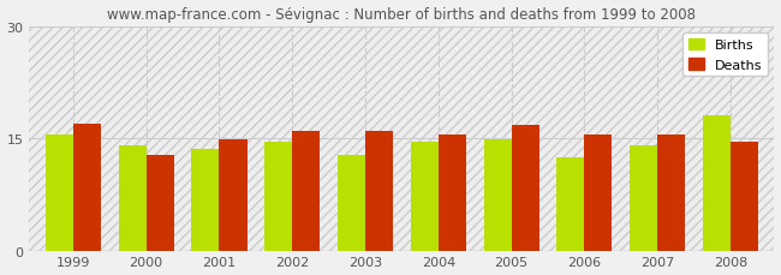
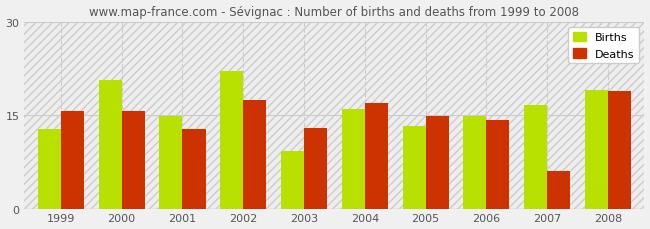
Births/1999: 15.5 -> 12.8
Deaths/1999: 17.0 -> 15.6
Births/2000: 14.0 -> 20.6
Deaths/2000: 12.8 -> 15.6
Births/2001: 13.5 -> 14.8
Deaths/2001: 14.8 -> 12.8
Births/2002: 14.5 -> 22.0
Deaths/2002: 16.0 -> 17.4
Births/2003: 12.8 -> 9.2
Deaths/2003: 16.0 -> 13.0
Births/2004: 14.5 -> 16.0
Deaths/2004: 15.5 -> 17.0
Births/2005: 14.8 -> 13.2
Deaths/2005: 16.8 -> 14.8
Births/2006: 12.5 -> 14.8
Deaths/2006: 15.5 -> 14.2
Births/2007: 14.0 -> 16.6
Deaths/2007: 15.5 -> 6.0
Births/2008: 18.0 -> 19.0
Deaths/2008: 14.5 -> 18.8
